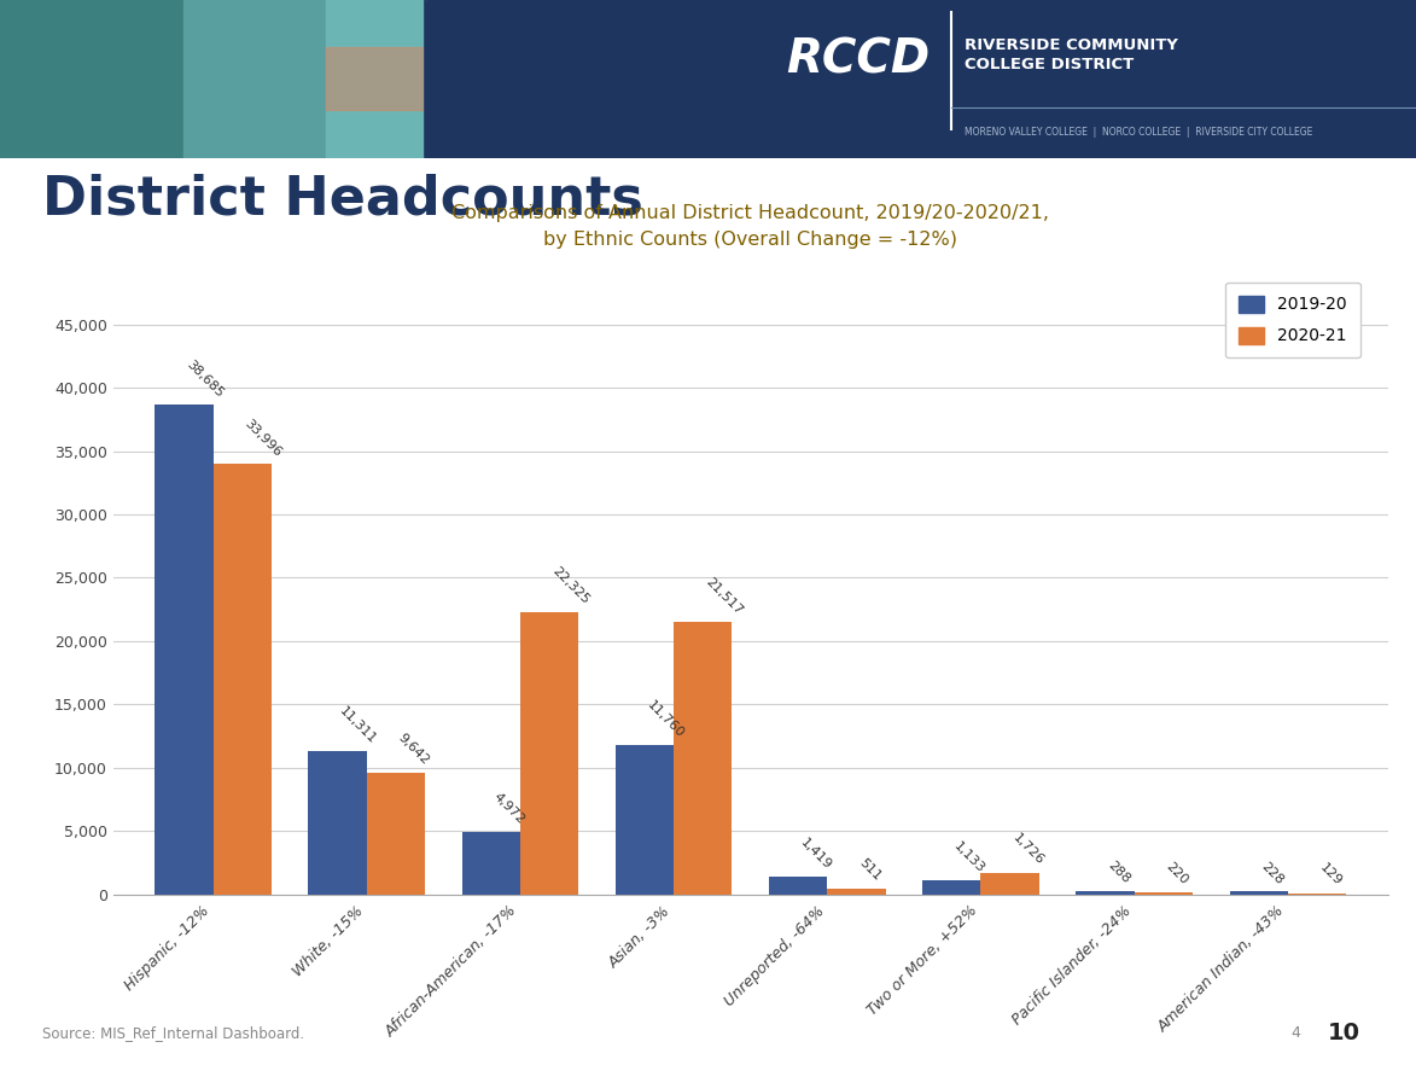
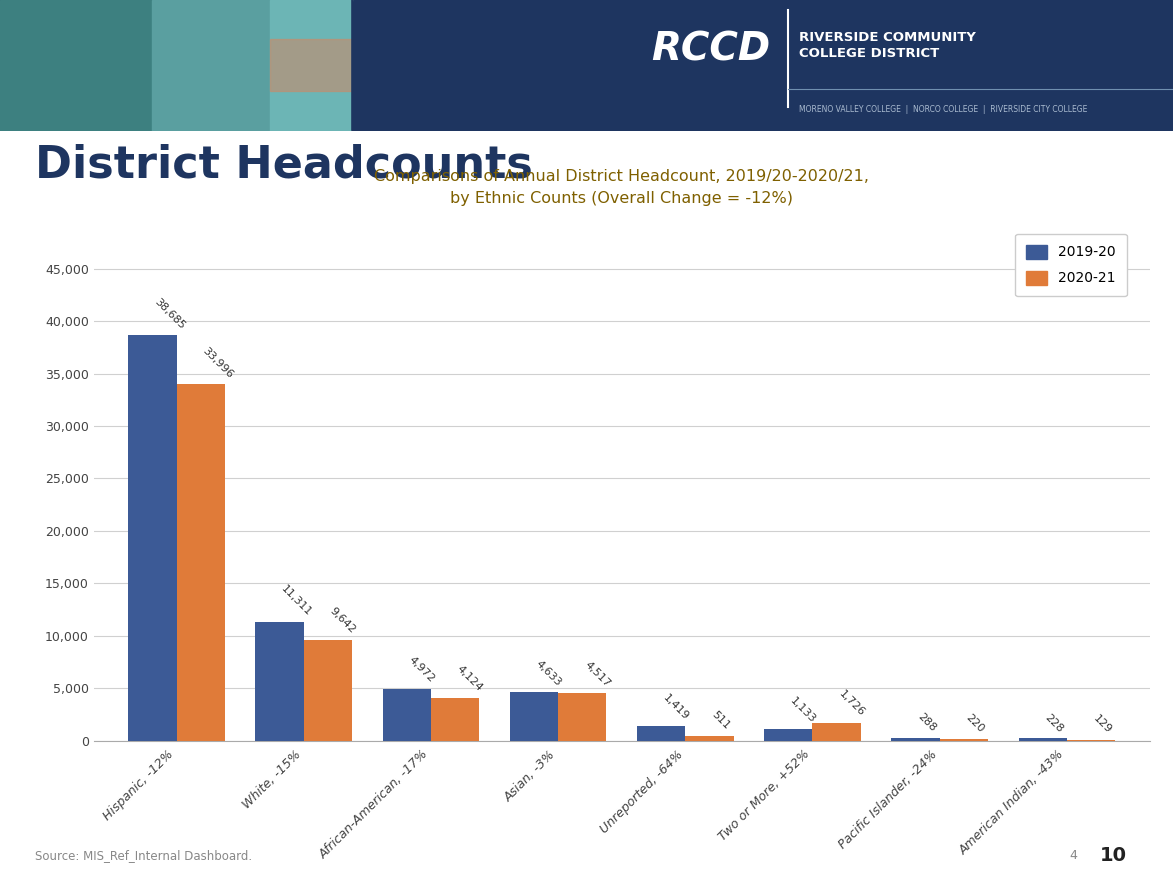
2020-21/African-American, -17%: 22,325 -> 4,124
2019-20/Asian, -3%: 11,760 -> 4,633
2020-21/Asian, -3%: 21,517 -> 4,517
